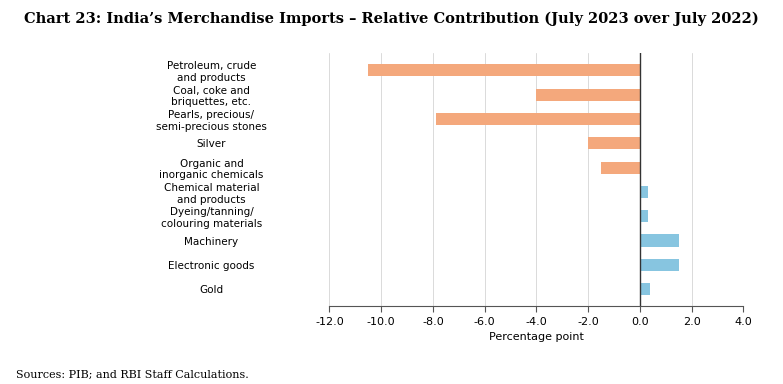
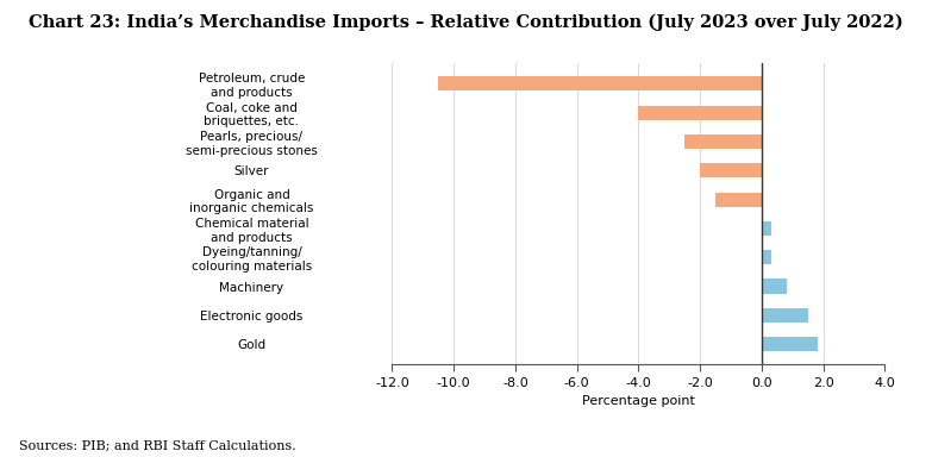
Pearls, precious/ semi-precious stones: -7.9 -> -2.5
Machinery: 1.5 -> 0.8
Gold: 0.4 -> 1.8
